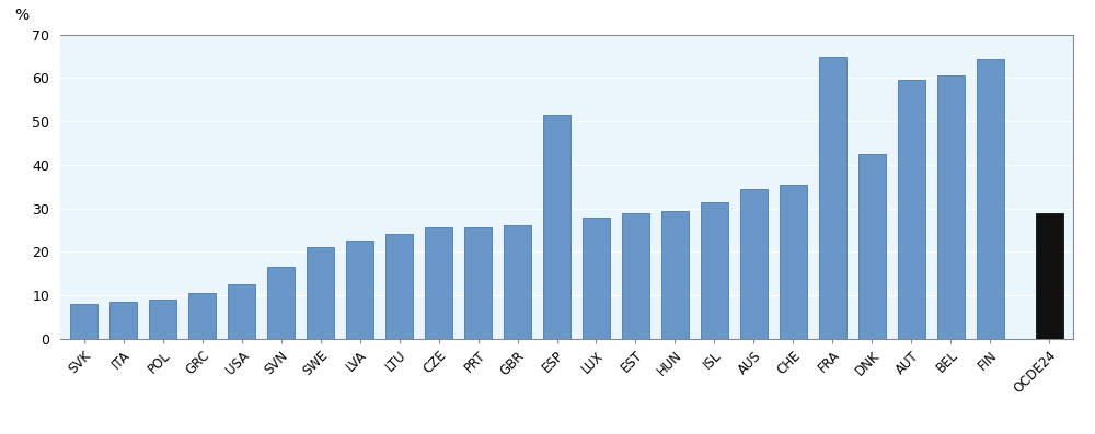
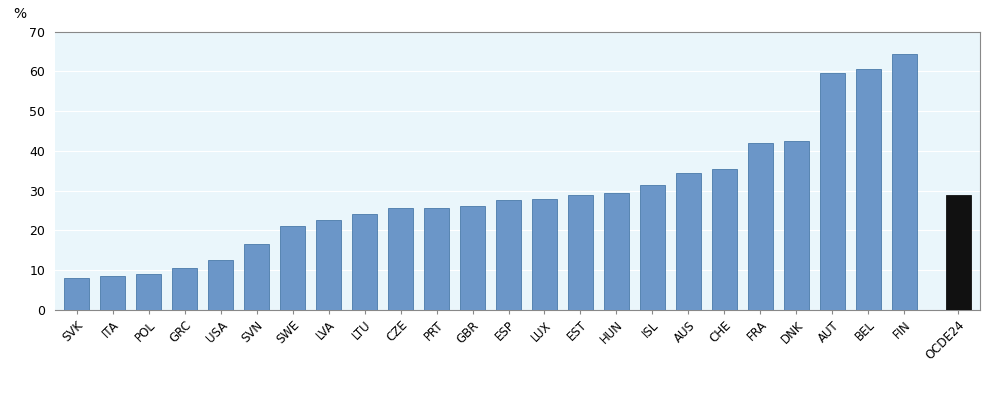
ESP: 51.5 -> 27.5
FRA: 65.0 -> 42.0
